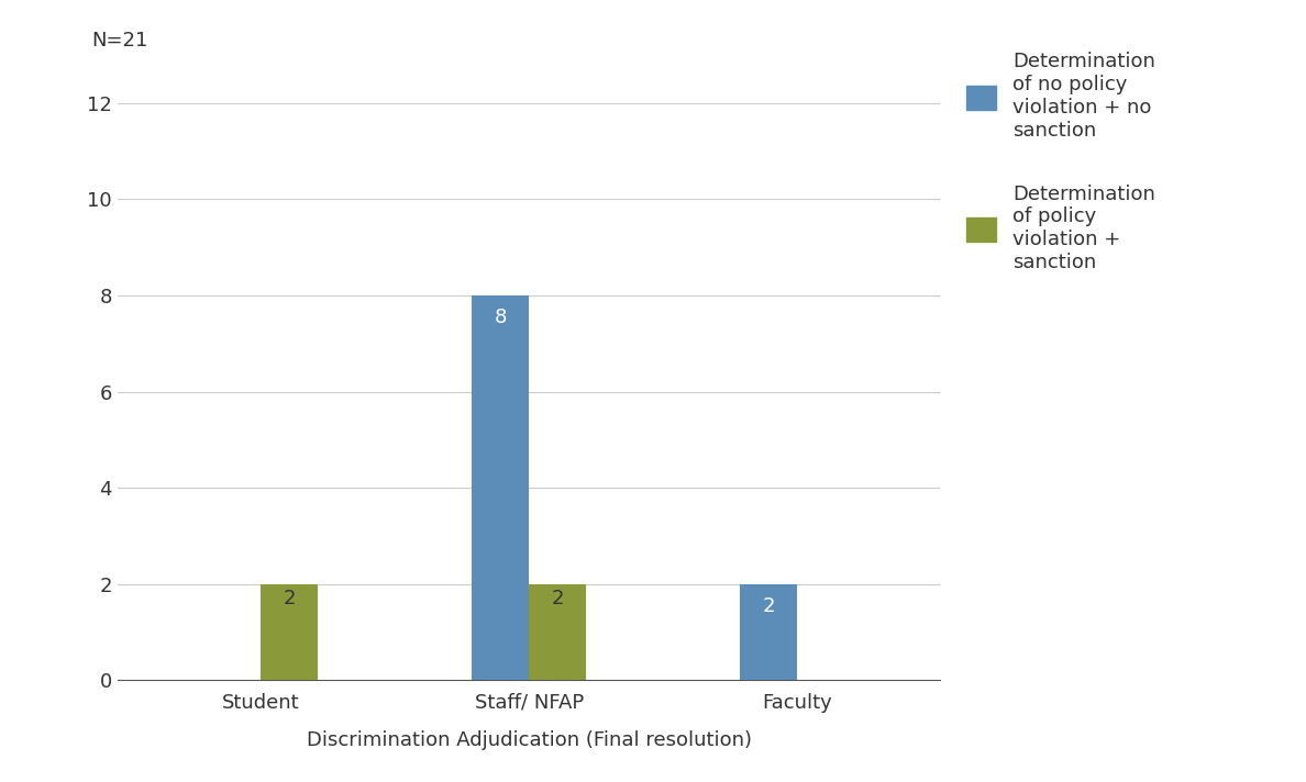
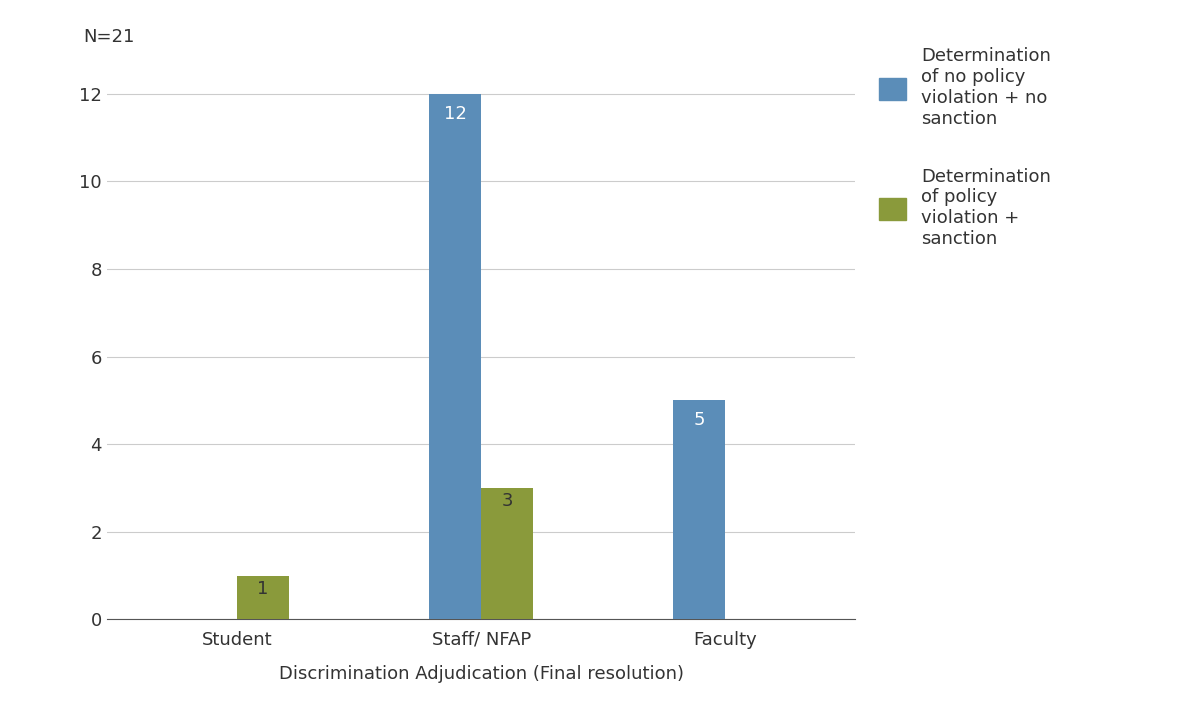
Determination of policy violation + sanction/Student: 2 -> 1
Determination of no policy violation + no sanction/Staff/ NFAP: 8 -> 12
Determination of policy violation + sanction/Staff/ NFAP: 2 -> 3
Determination of no policy violation + no sanction/Faculty: 2 -> 5
